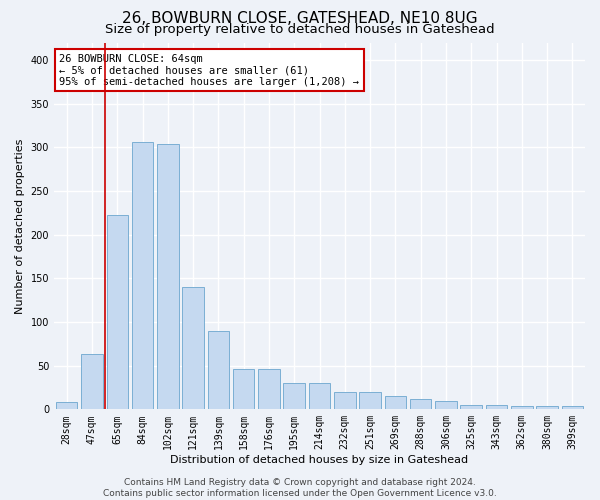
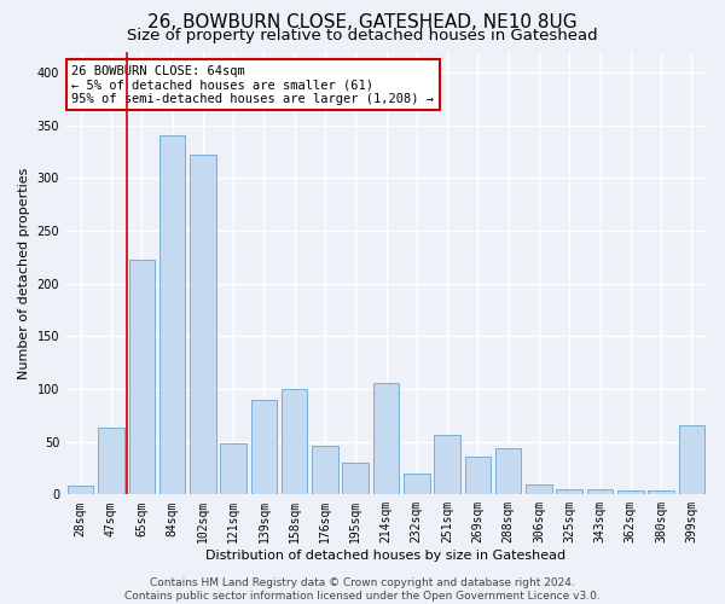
84sqm: 306 -> 340
102sqm: 304 -> 322
121sqm: 140 -> 48
158sqm: 46 -> 100
214sqm: 30 -> 106
251sqm: 20 -> 56
269sqm: 15 -> 36
288sqm: 12 -> 44
399sqm: 4 -> 66
